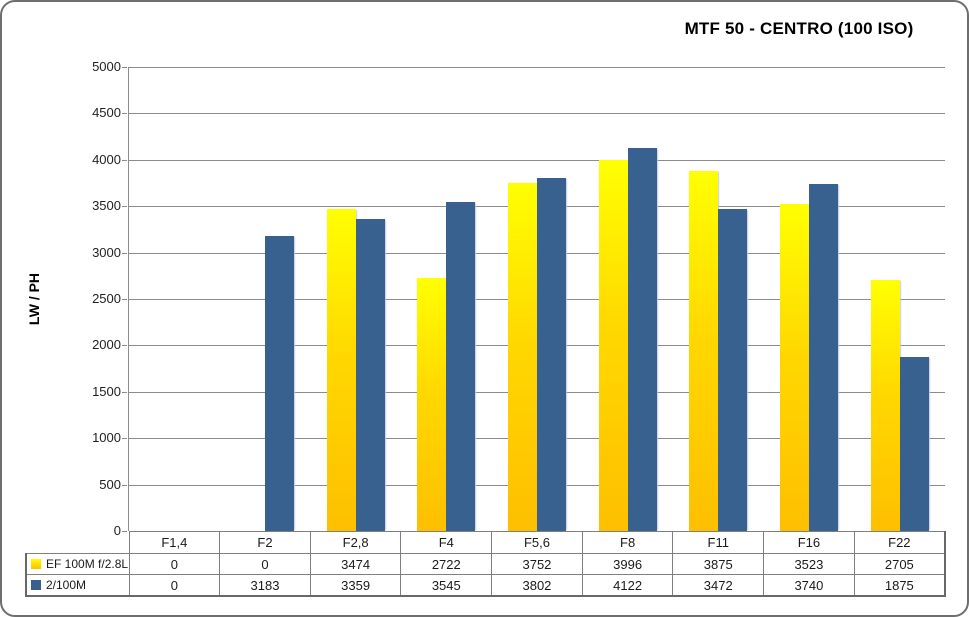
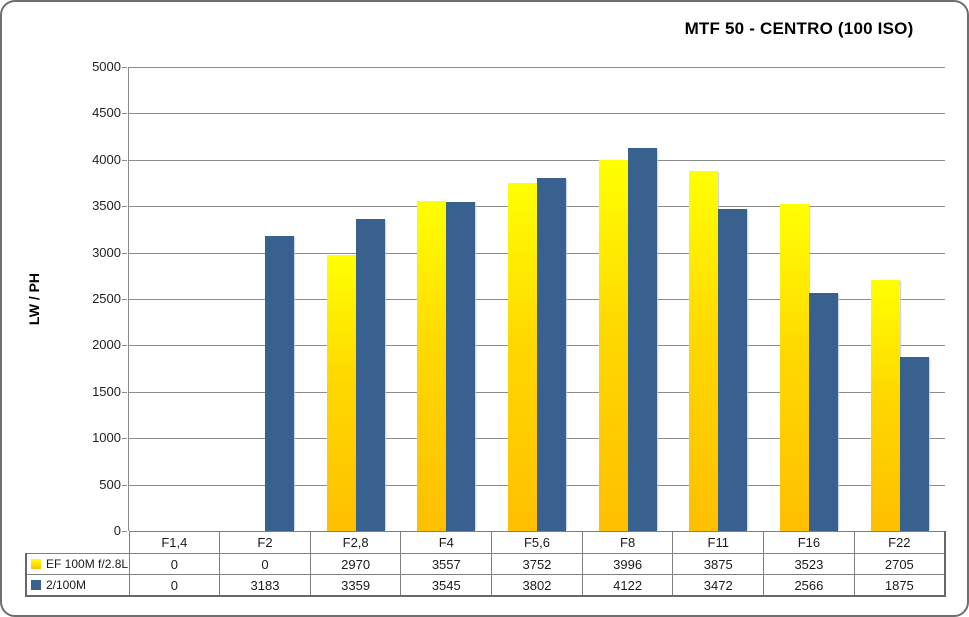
EF 100M f/2.8L/F2,8: 3474 -> 2970
EF 100M f/2.8L/F4: 2722 -> 3557
2/100M/F16: 3740 -> 2566
